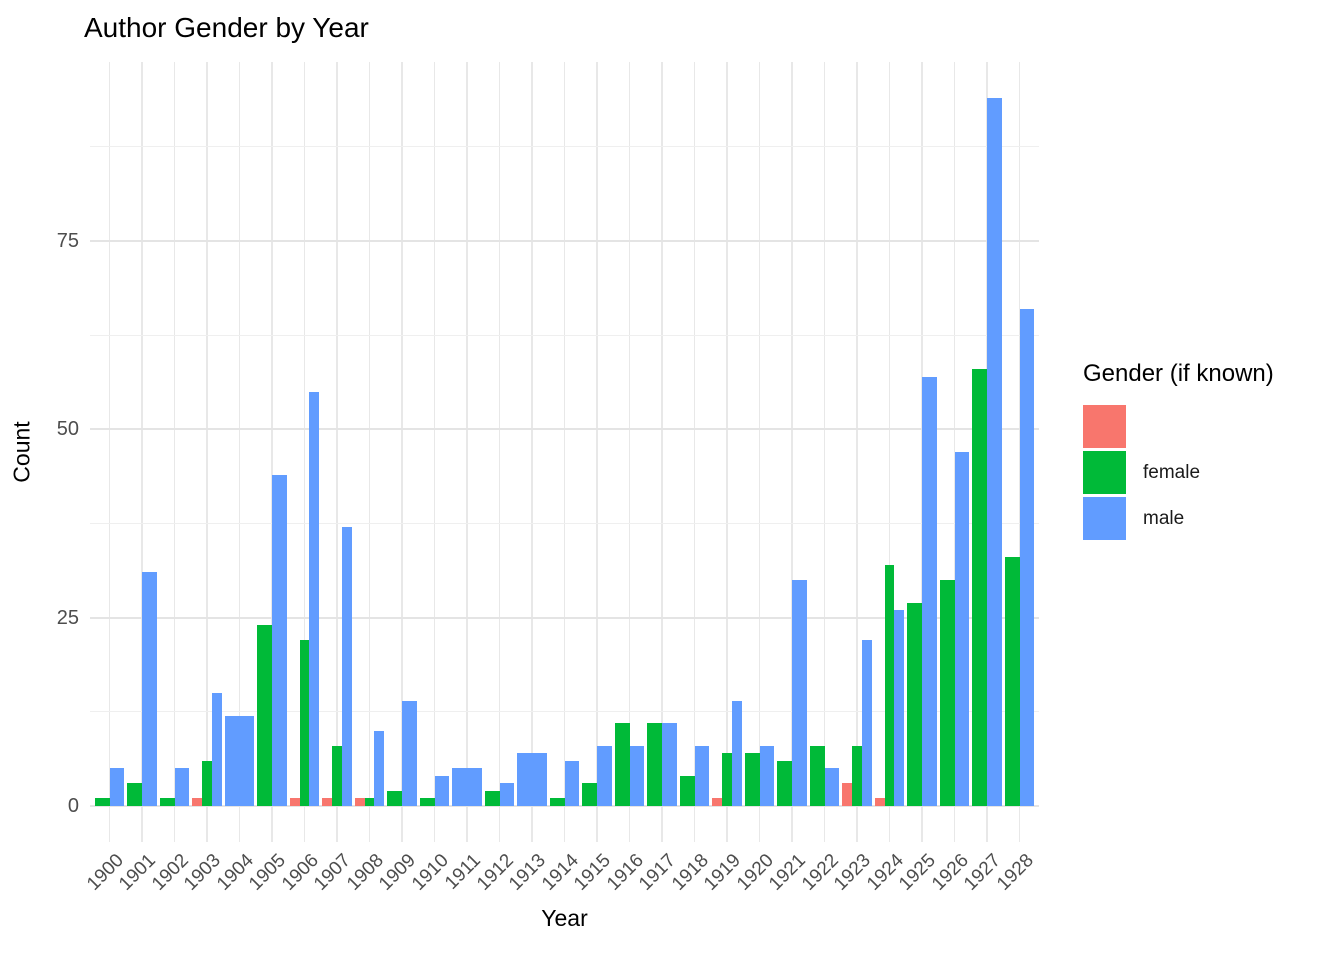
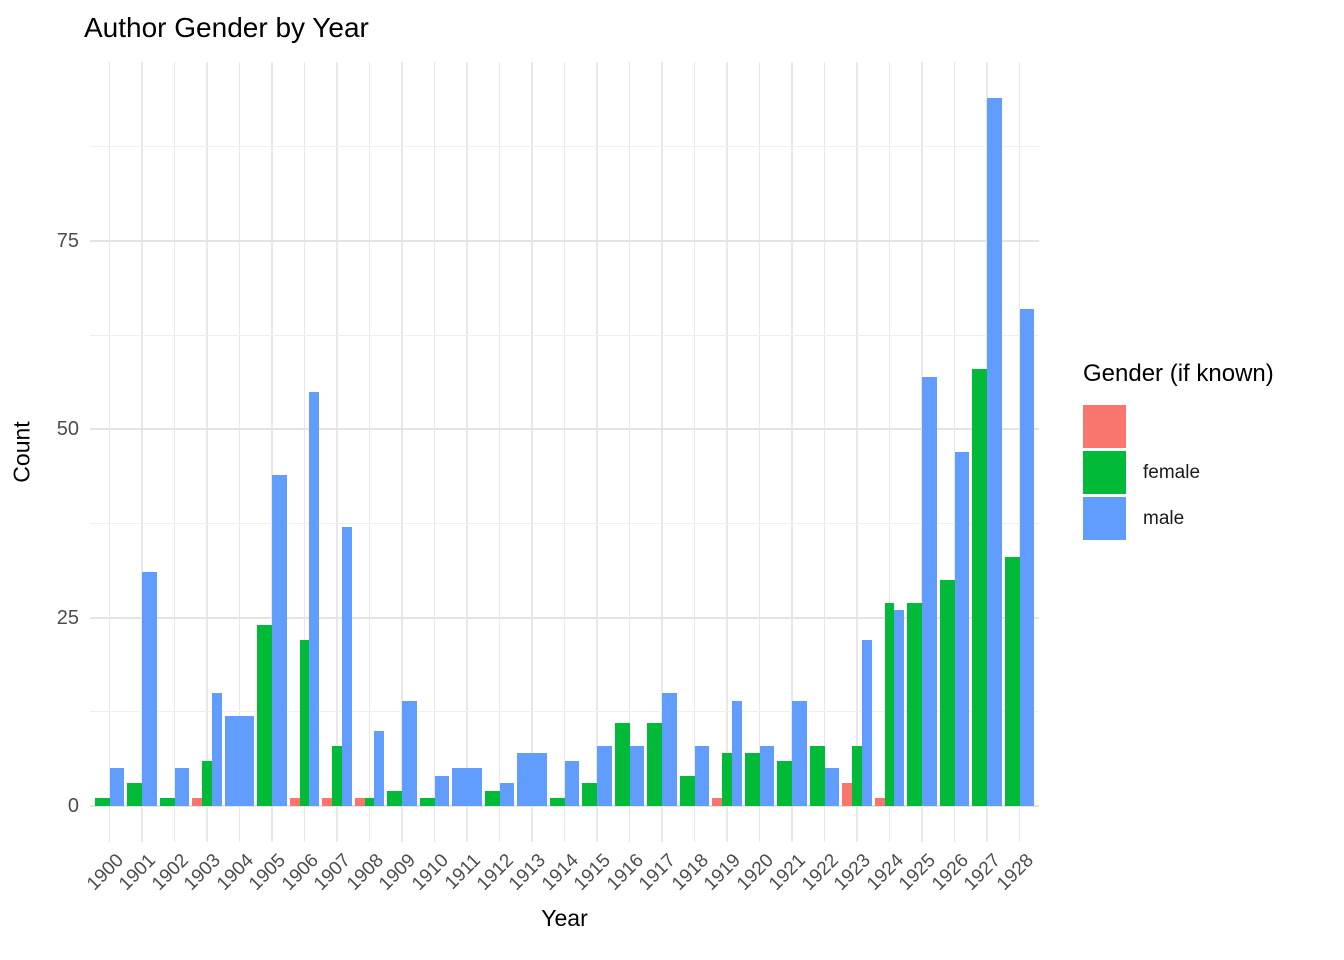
male/1917: 11 -> 15
male/1921: 30 -> 14
female/1924: 32 -> 27
